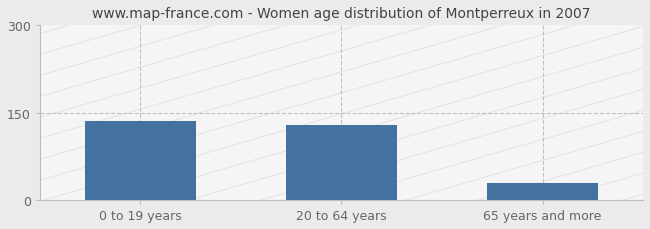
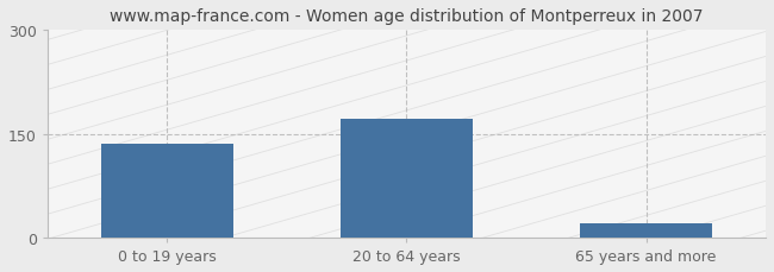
20 to 64 years: 128 -> 171
65 years and more: 30 -> 20
